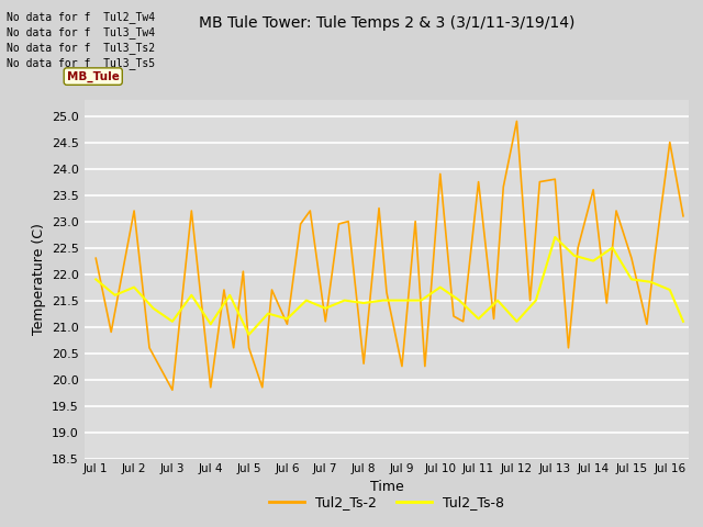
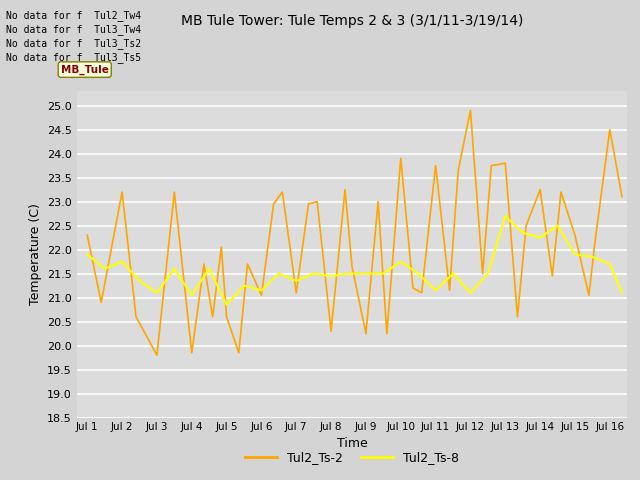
Tul2_Ts-2/Jul 14: 23.60 -> 23.25
